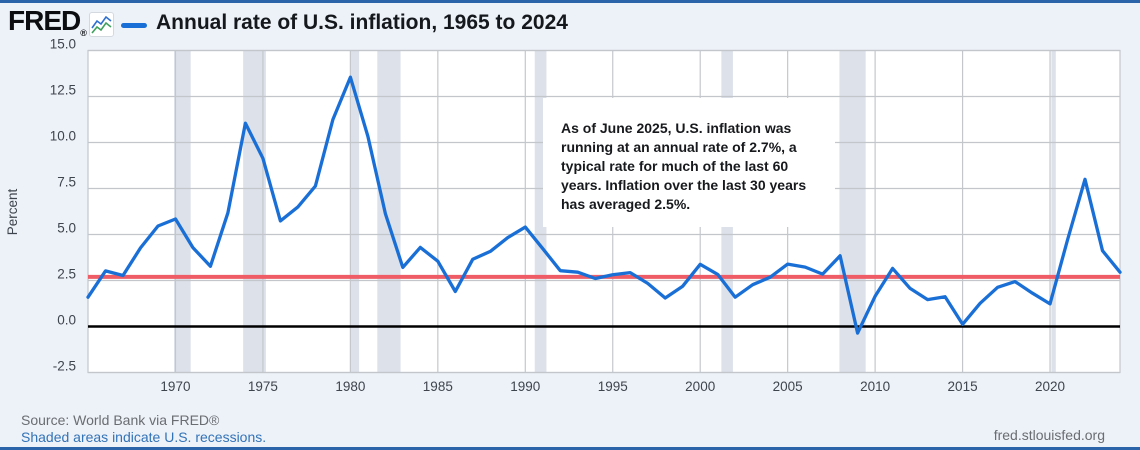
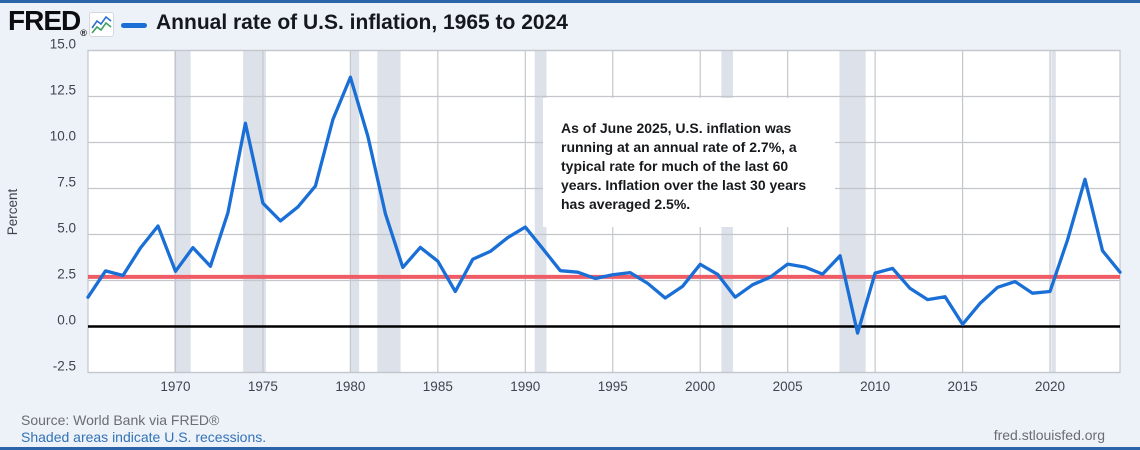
1970: 5.8 -> 3.0
1975: 9.1 -> 6.7
2010: 1.6 -> 2.9
2020: 1.2 -> 1.9
